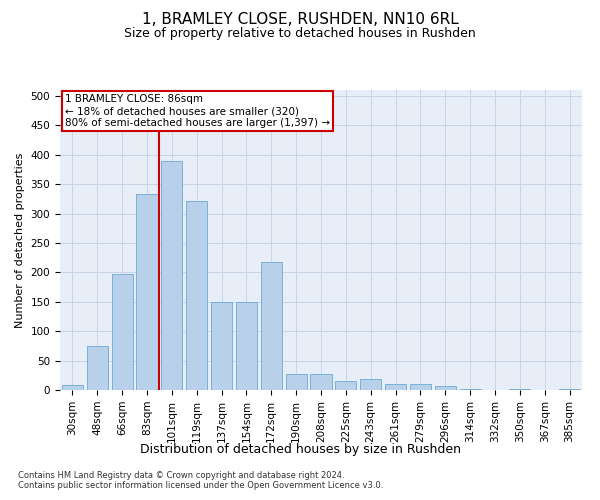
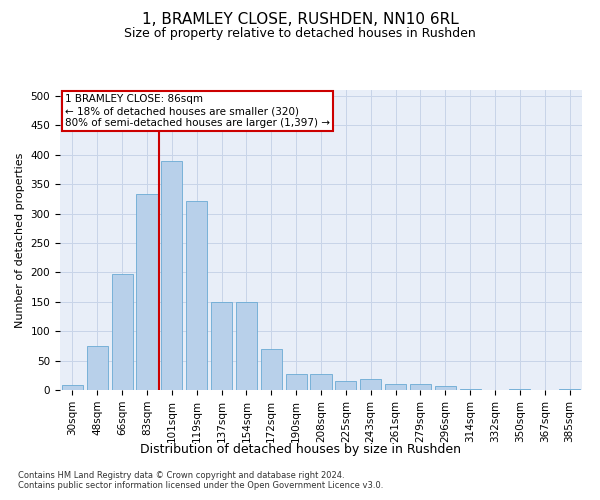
172sqm: 218 -> 70
